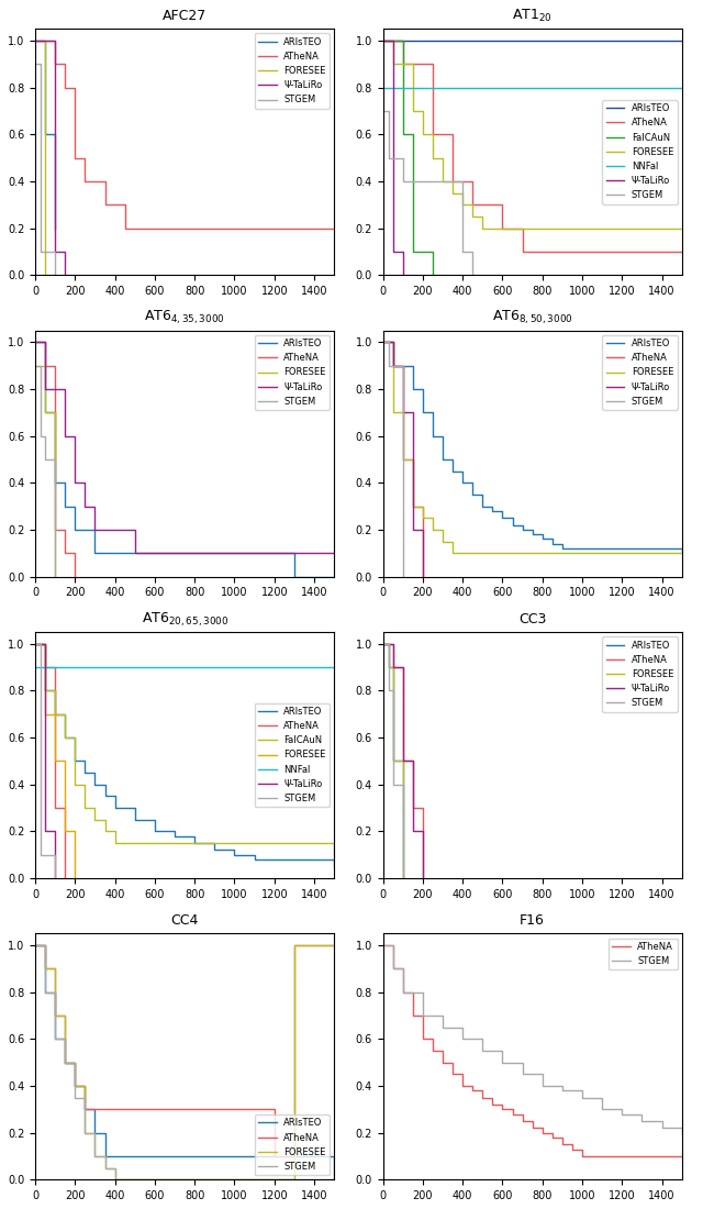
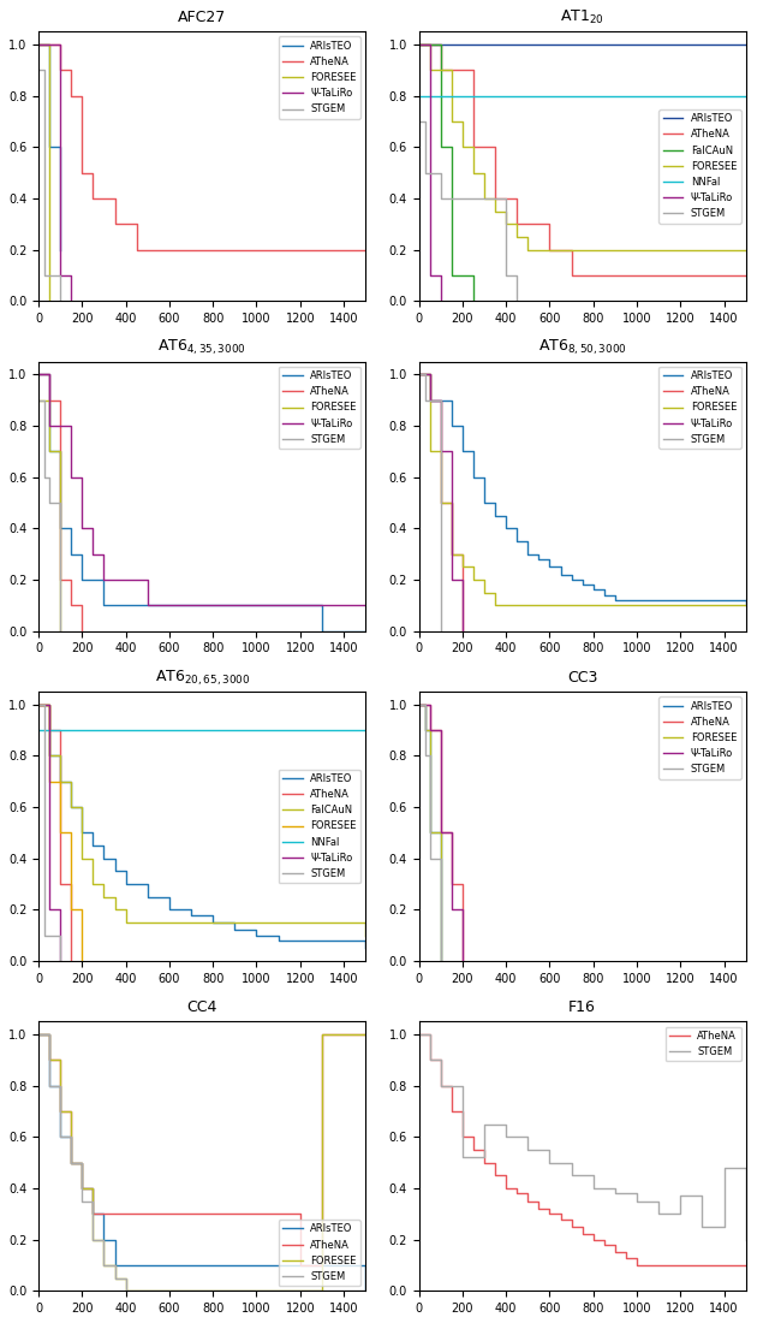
F16/STGEM/200: 0.70 -> 0.52
F16/STGEM/1200: 0.28 -> 0.37
F16/STGEM/1400: 0.22 -> 0.48
